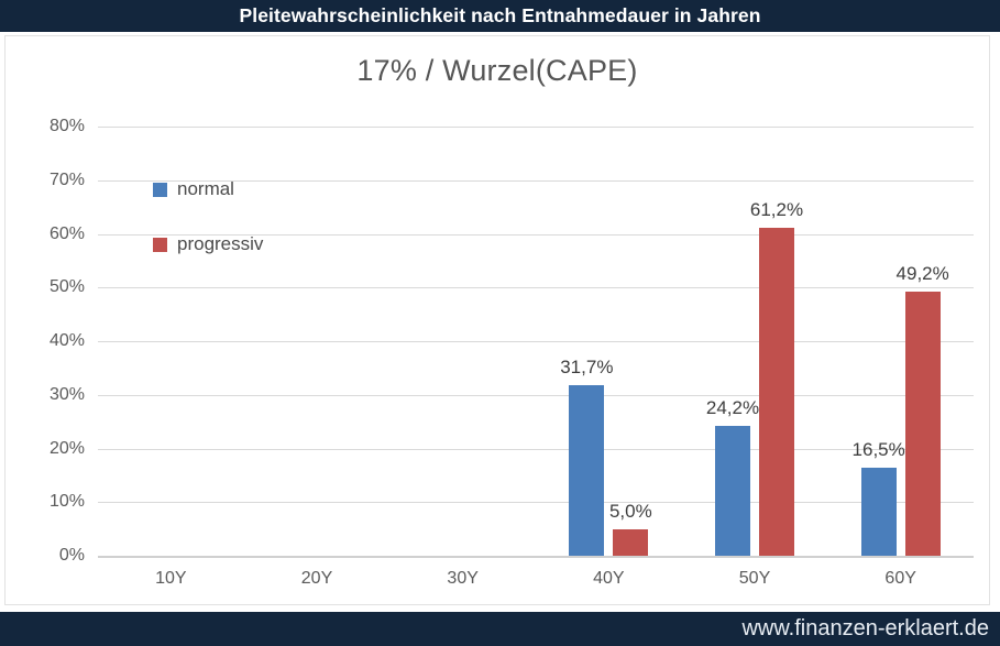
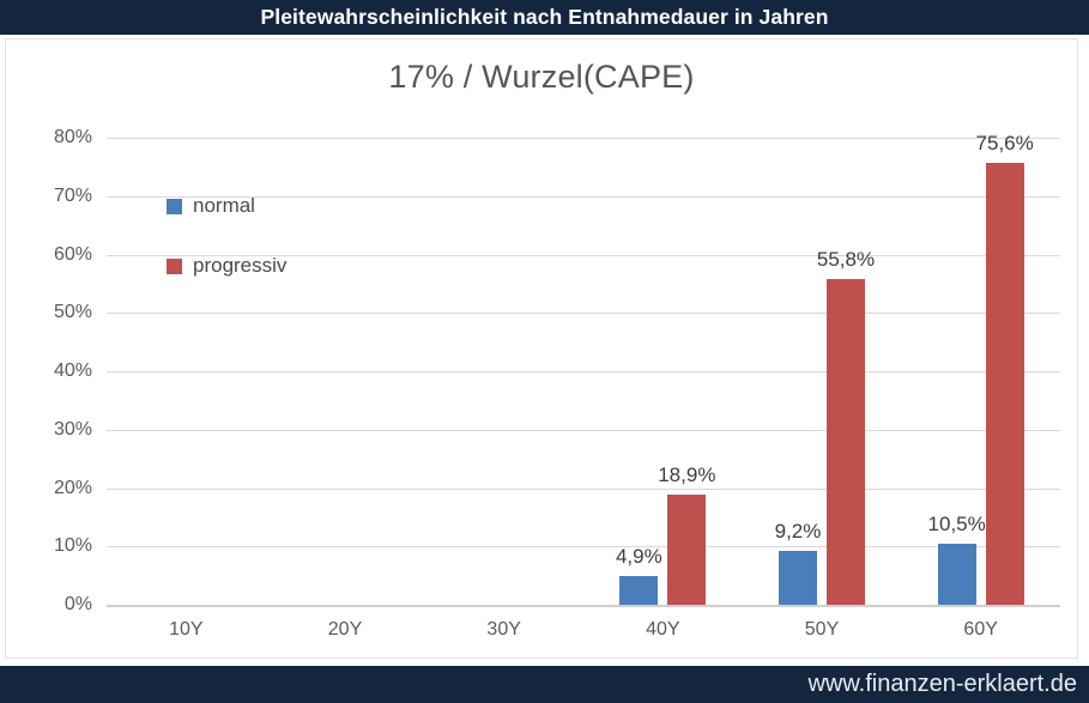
normal/40Y: 31,7% -> 4,9%
progressiv/40Y: 5,0% -> 18,9%
normal/50Y: 24,2% -> 9,2%
progressiv/50Y: 61,2% -> 55,8%
normal/60Y: 16,5% -> 10,5%
progressiv/60Y: 49,2% -> 75,6%
